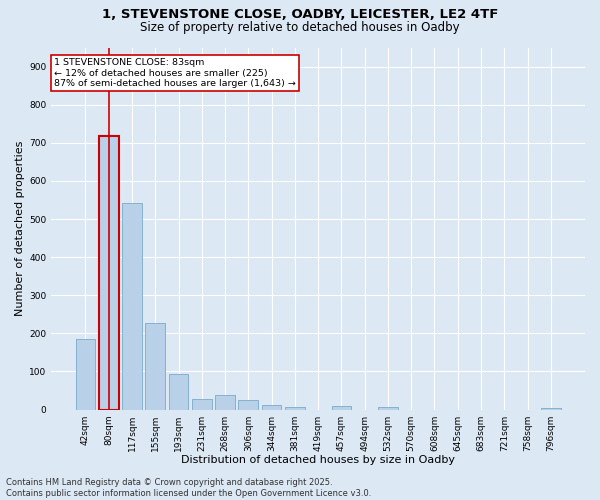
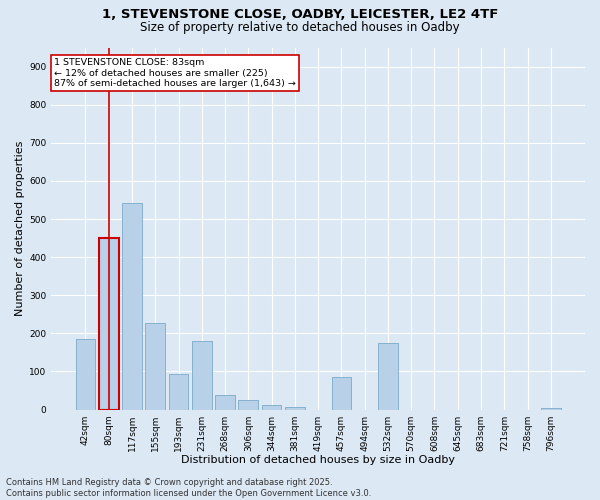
80sqm: 718 -> 450
231sqm: 28 -> 180
457sqm: 10 -> 85
532sqm: 8 -> 175
